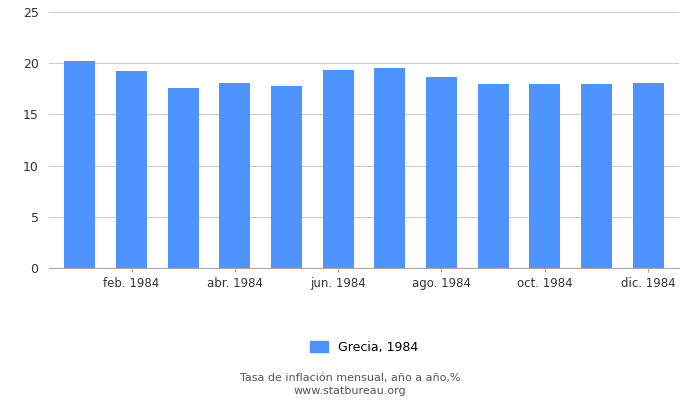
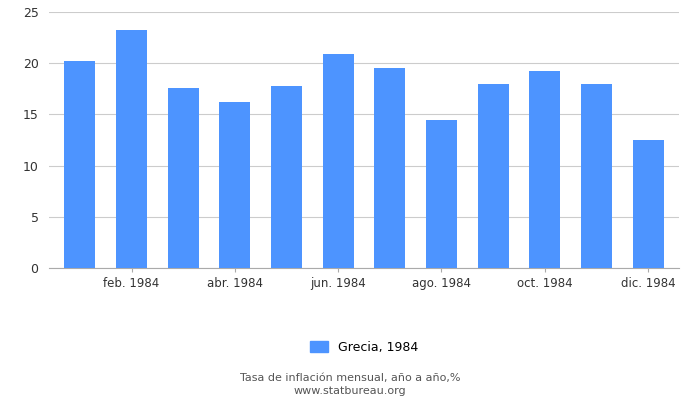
feb. 1984: 19.2 -> 23.2
abr. 1984: 18.1 -> 16.2
jun. 1984: 19.3 -> 20.9
ago. 1984: 18.7 -> 14.5
oct. 1984: 18.0 -> 19.2
dic. 1984: 18.1 -> 12.5
